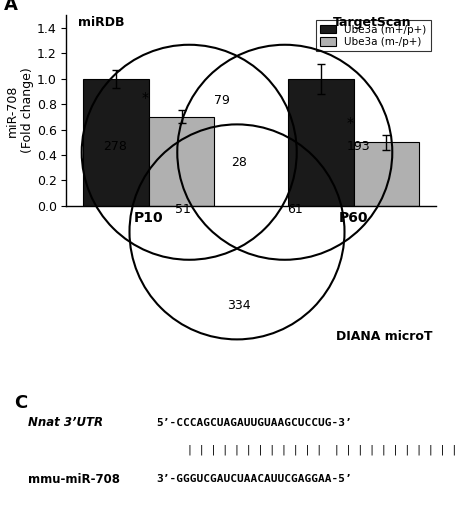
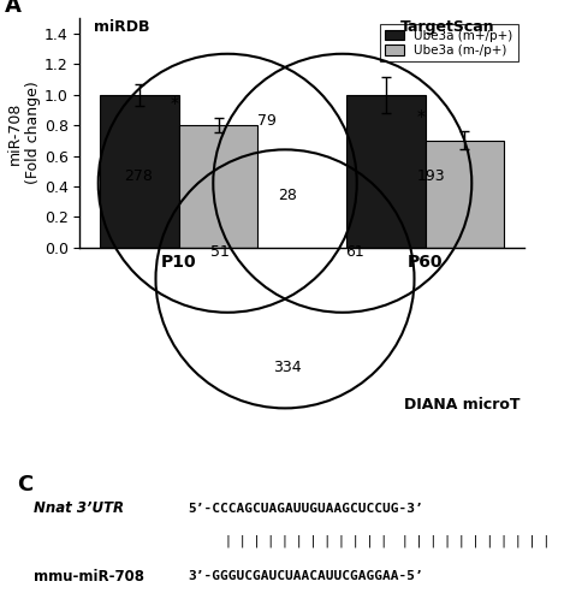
Ube3a (m-/p+)/P10: 0.7 -> 0.8
Ube3a (m-/p+)/P60: 0.5 -> 0.7
